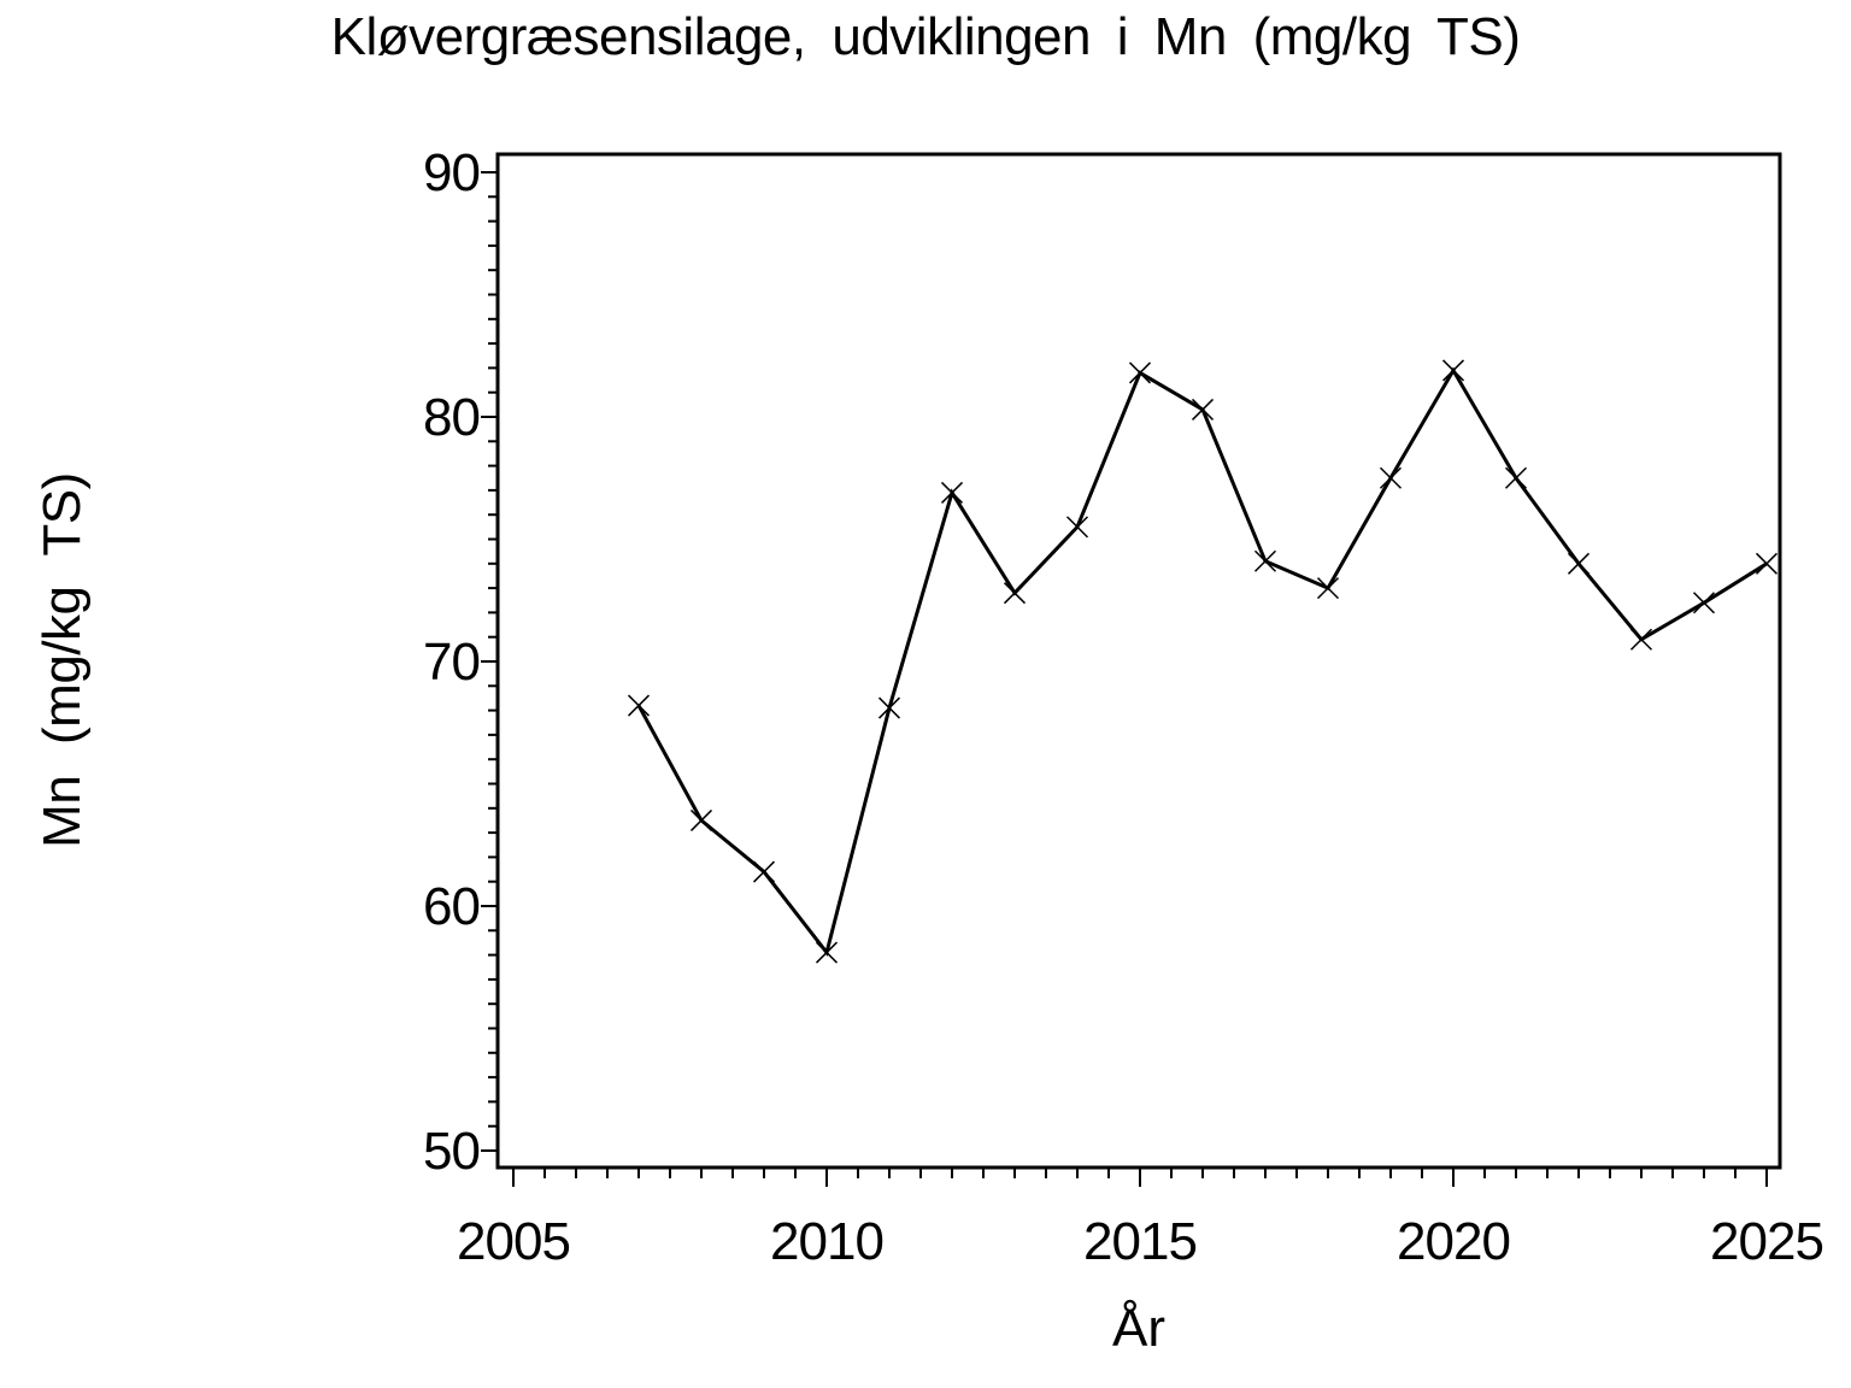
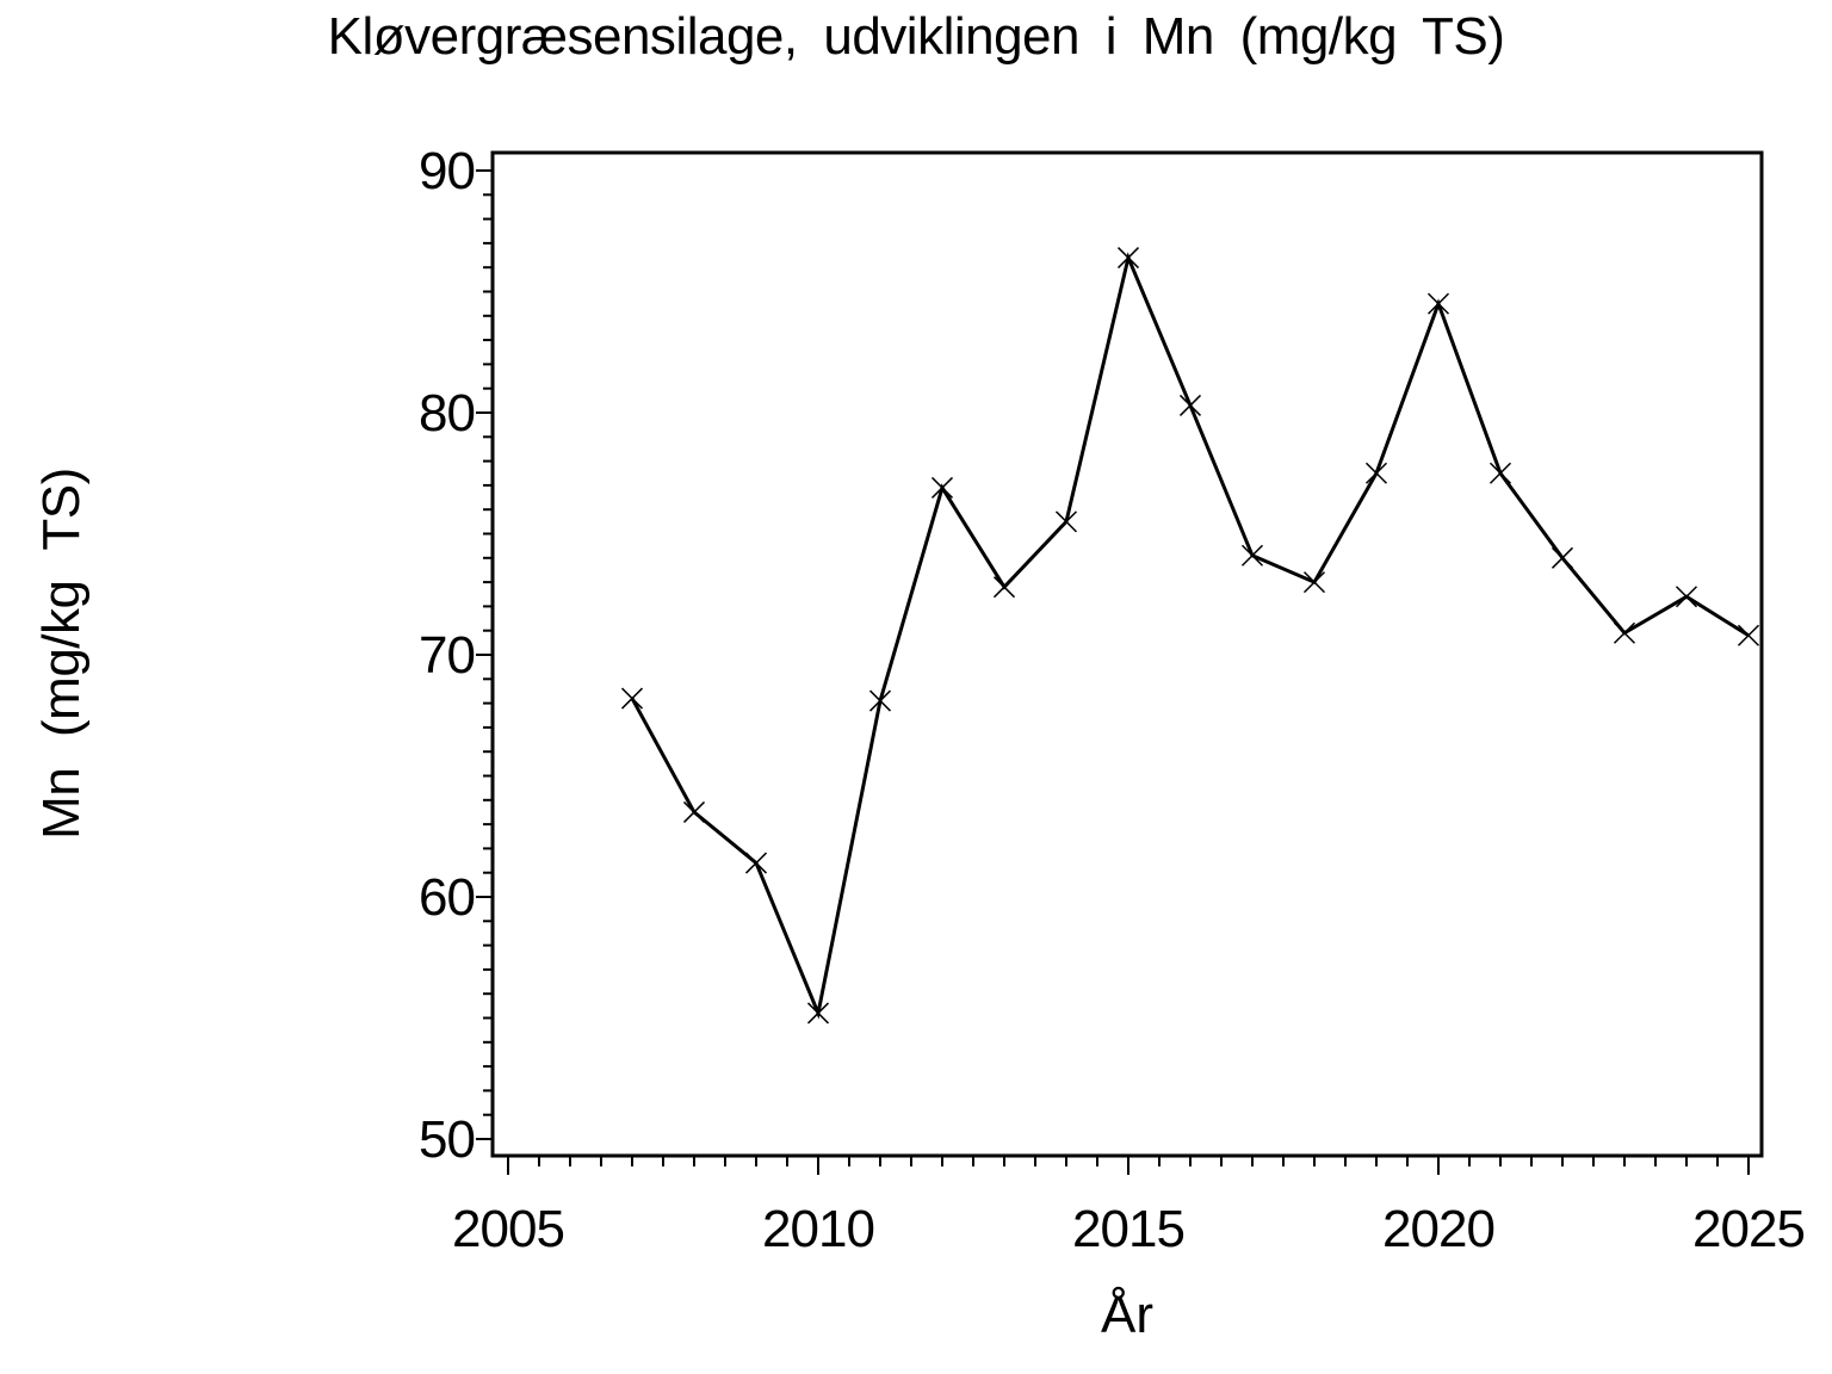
2010: 58.1 -> 55.2
2015: 81.8 -> 86.4
2020: 81.9 -> 84.5
2025: 74.0 -> 70.8
